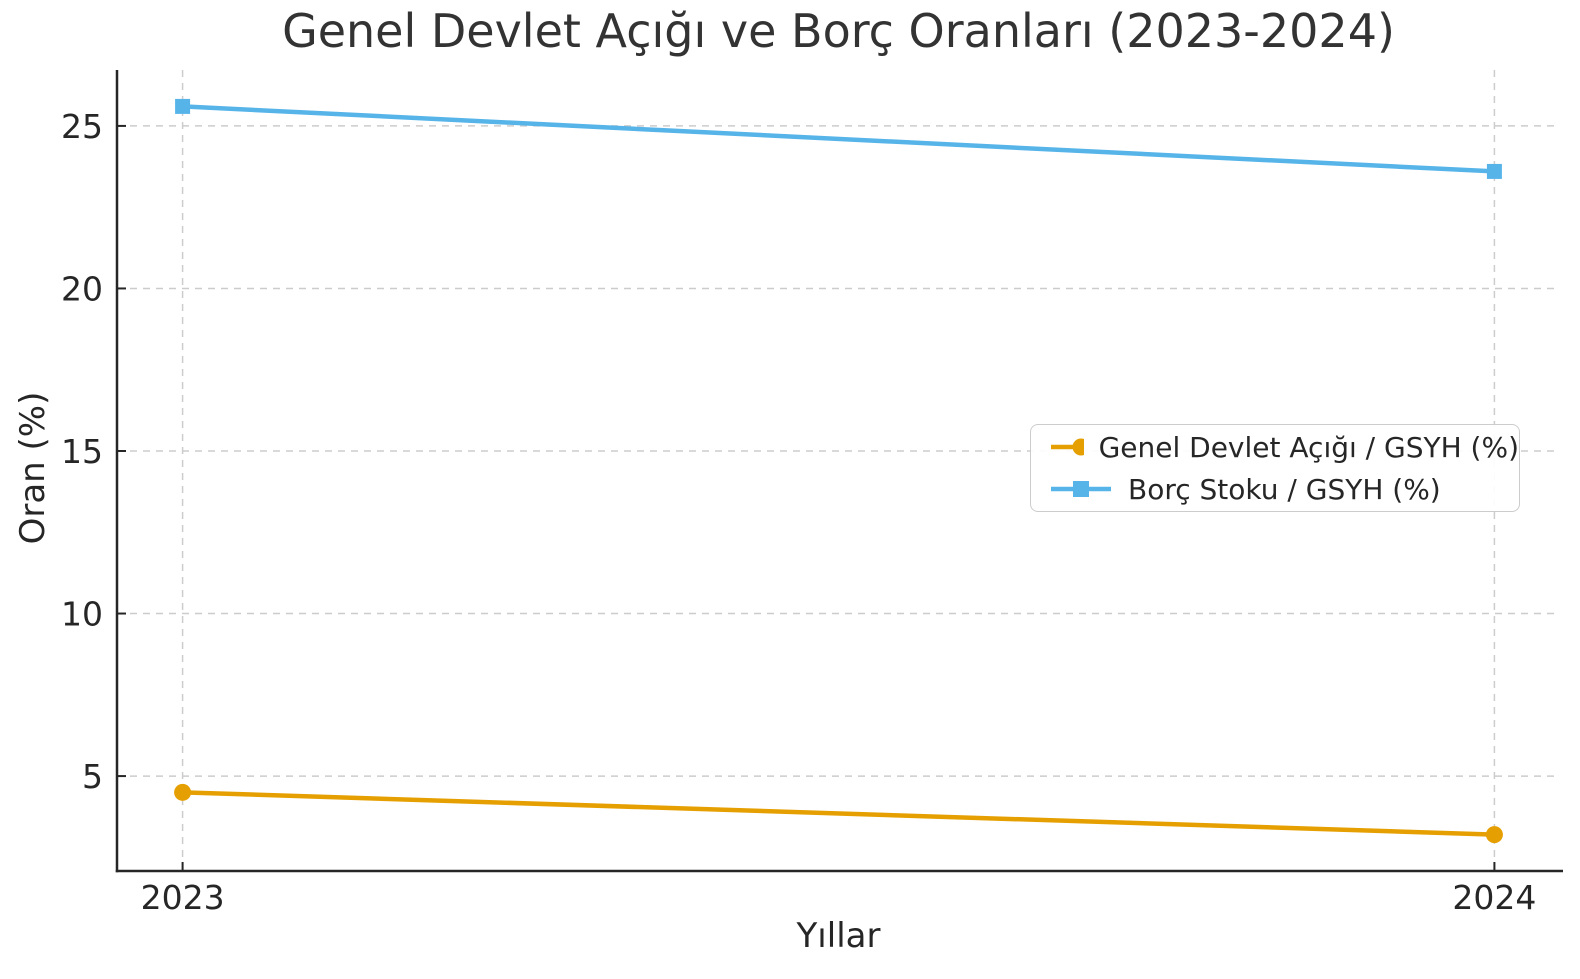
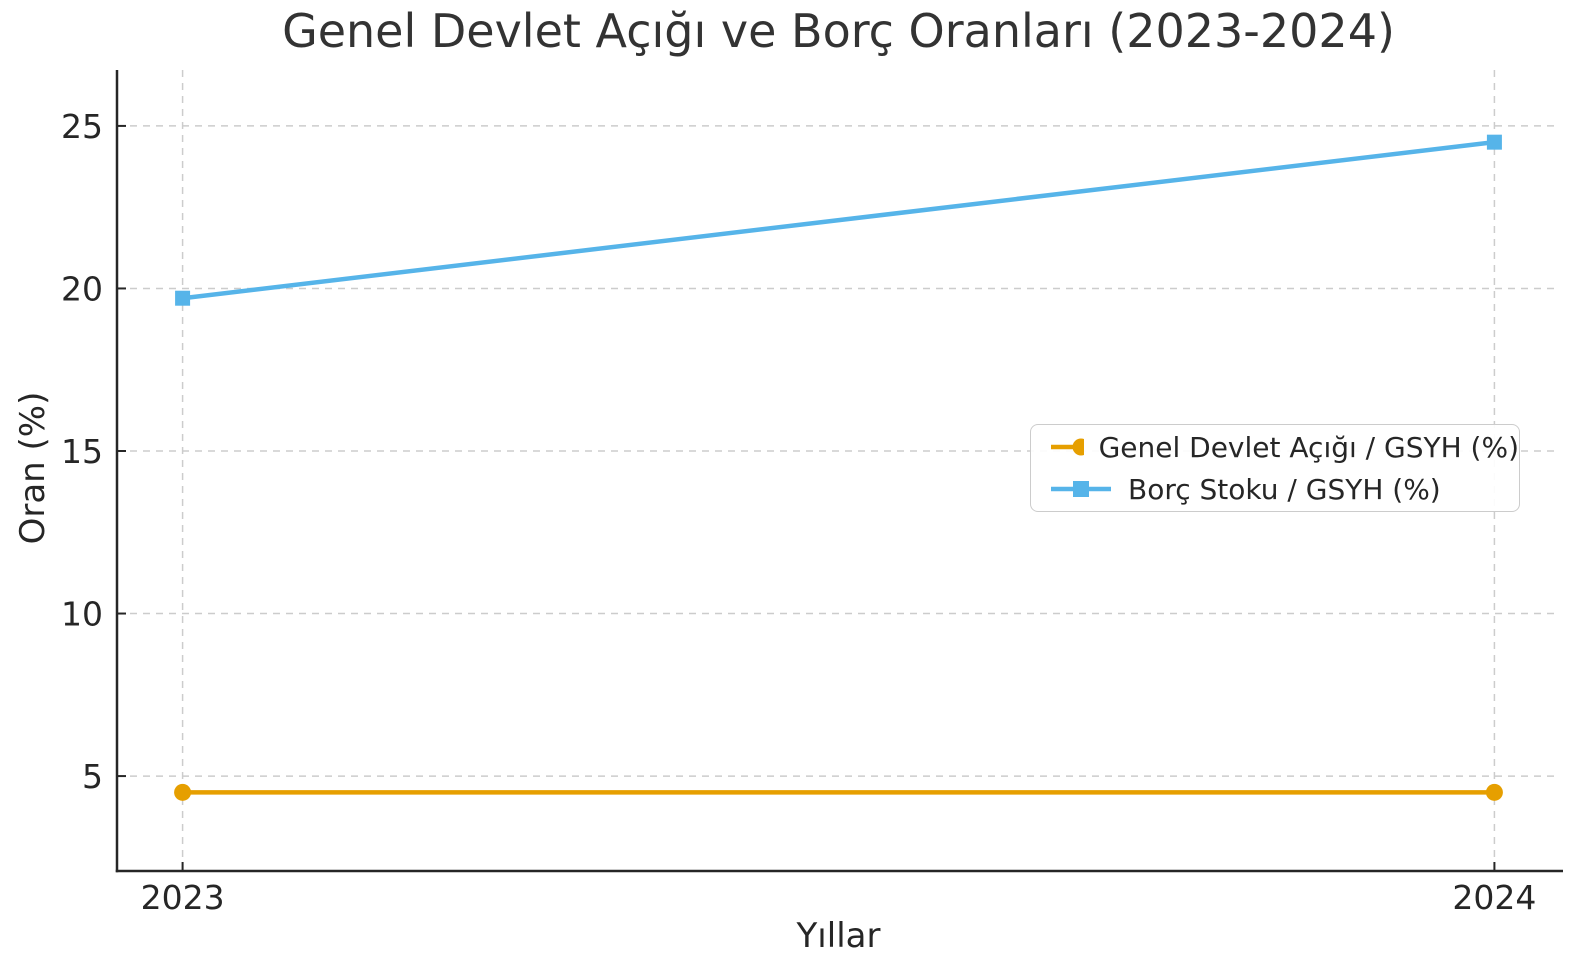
Borç Stoku / GSYH (%)/2023: 25.6 -> 19.7
Genel Devlet Açığı / GSYH (%)/2024: 3.2 -> 4.5
Borç Stoku / GSYH (%)/2024: 23.6 -> 24.5
